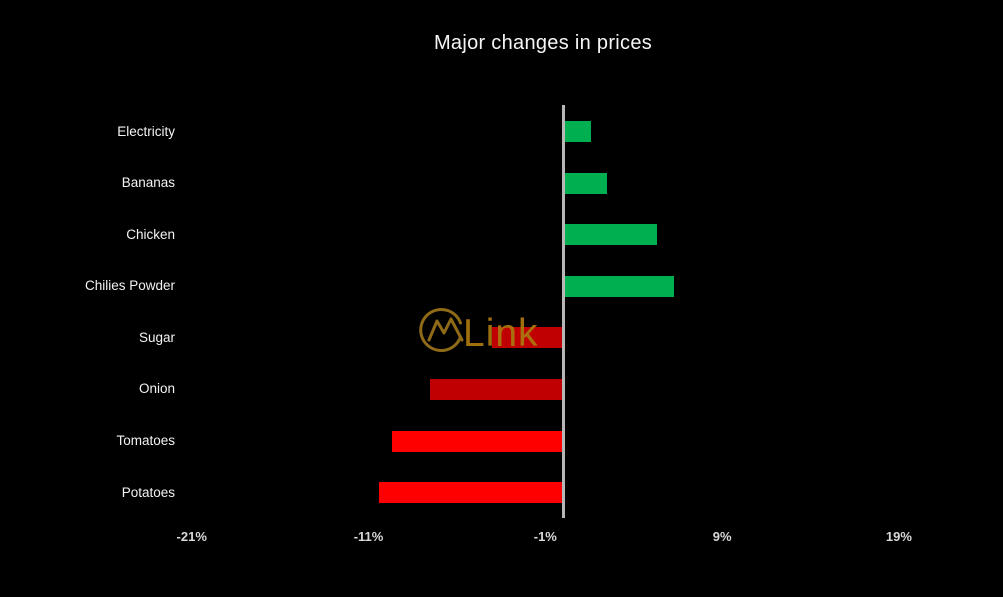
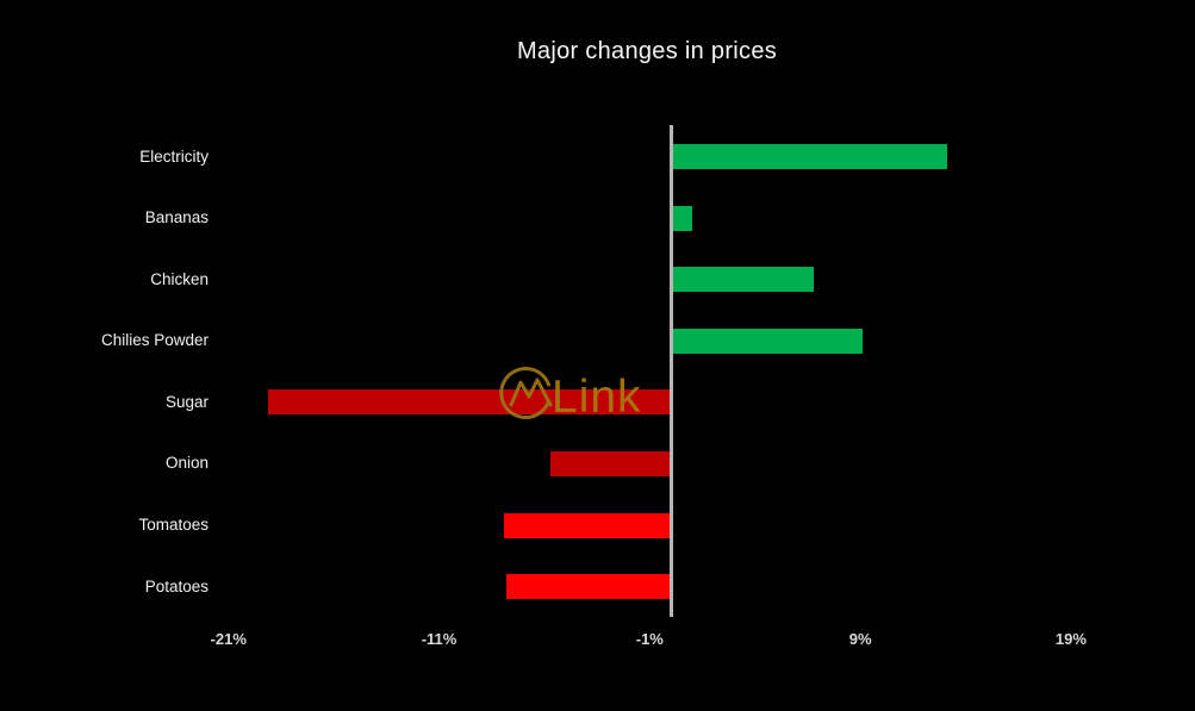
Electricity: 1.6% -> 13.1%
Bananas: 2.5% -> 1.0%
Chicken: 5.3% -> 6.8%
Chilies Powder: 6.3% -> 9.1%
Sugar: -4.0% -> -19.1%
Onion: -7.5% -> -5.7%
Tomatoes: -9.7% -> -7.9%
Potatoes: -10.4% -> -7.8%
